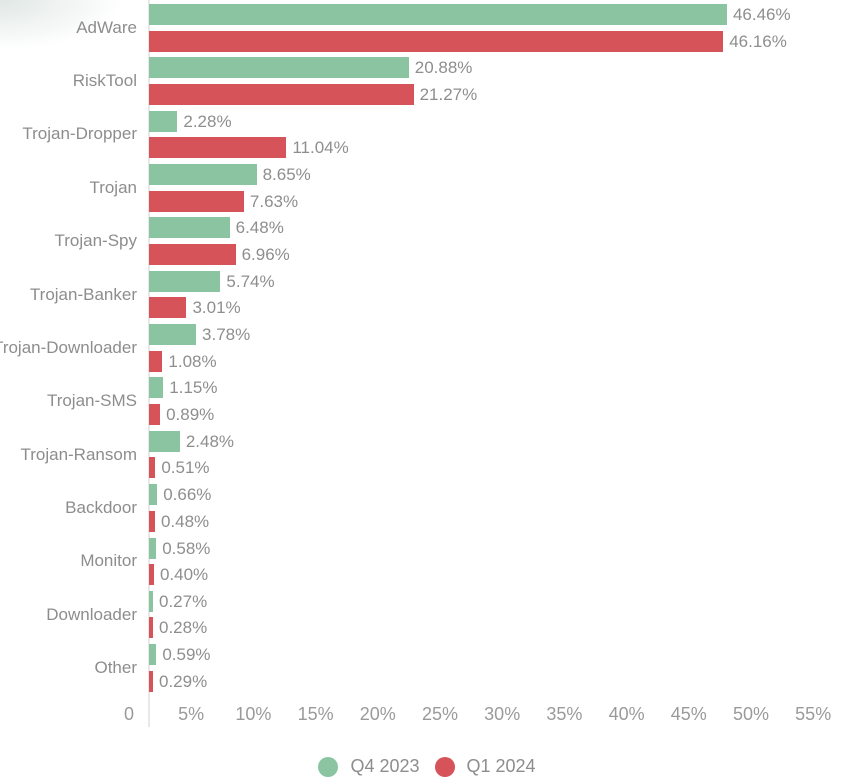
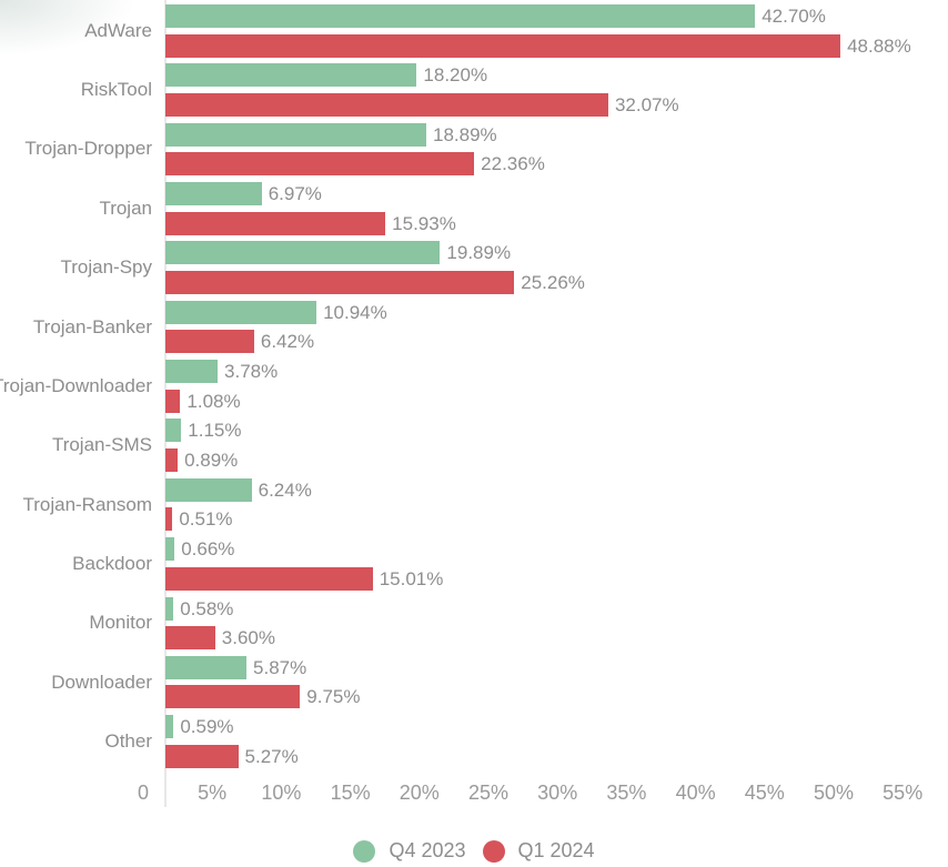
Q4 2023/AdWare: 46.46% -> 42.70%
Q1 2024/AdWare: 46.16% -> 48.88%
Q4 2023/RiskTool: 20.88% -> 18.20%
Q1 2024/RiskTool: 21.27% -> 32.07%
Q4 2023/Trojan-Dropper: 2.28% -> 18.89%
Q1 2024/Trojan-Dropper: 11.04% -> 22.36%
Q4 2023/Trojan: 8.65% -> 6.97%
Q1 2024/Trojan: 7.63% -> 15.93%
Q4 2023/Trojan-Spy: 6.48% -> 19.89%
Q1 2024/Trojan-Spy: 6.96% -> 25.26%
Q4 2023/Trojan-Banker: 5.74% -> 10.94%
Q1 2024/Trojan-Banker: 3.01% -> 6.42%
Q4 2023/Trojan-Ransom: 2.48% -> 6.24%
Q1 2024/Backdoor: 0.48% -> 15.01%
Q1 2024/Monitor: 0.40% -> 3.60%
Q4 2023/Downloader: 0.27% -> 5.87%
Q1 2024/Downloader: 0.28% -> 9.75%
Q1 2024/Other: 0.29% -> 5.27%
